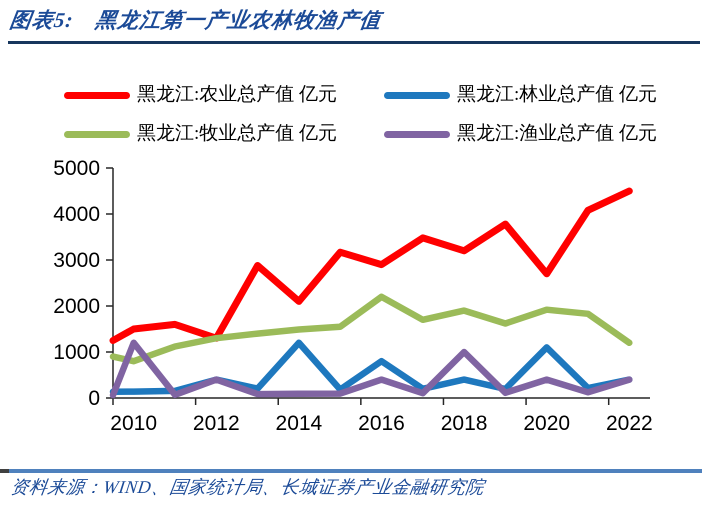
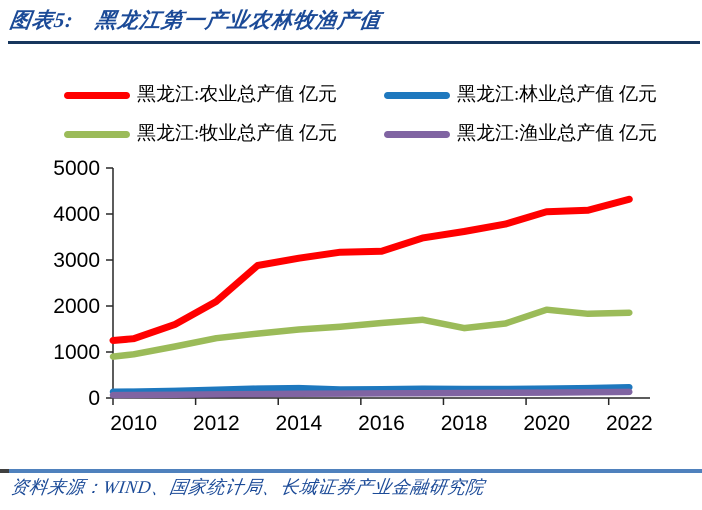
黑龙江:农业总产值 亿元/2010: 1500 -> 1300
黑龙江:牧业总产值 亿元/2010: 800 -> 1000
黑龙江:渔业总产值 亿元/2010: 1200 -> 100
黑龙江:农业总产值 亿元/2012: 1300 -> 2100
黑龙江:林业总产值 亿元/2012: 400 -> 200
黑龙江:渔业总产值 亿元/2012: 400 -> 100
黑龙江:农业总产值 亿元/2014: 2100 -> 3000
黑龙江:林业总产值 亿元/2014: 1200 -> 200
黑龙江:农业总产值 亿元/2016: 2900 -> 3200
黑龙江:林业总产值 亿元/2016: 800 -> 200
黑龙江:牧业总产值 亿元/2016: 2200 -> 1600
黑龙江:渔业总产值 亿元/2016: 400 -> 100
黑龙江:农业总产值 亿元/2018: 3200 -> 3600
黑龙江:林业总产值 亿元/2018: 400 -> 200
黑龙江:牧业总产值 亿元/2018: 1900 -> 1500
黑龙江:渔业总产值 亿元/2018: 1000 -> 100
黑龙江:农业总产值 亿元/2020: 2700 -> 4000
黑龙江:林业总产值 亿元/2020: 1100 -> 200
黑龙江:渔业总产值 亿元/2020: 400 -> 100
黑龙江:农业总产值 亿元/2022: 4500 -> 4300
黑龙江:林业总产值 亿元/2022: 400 -> 200
黑龙江:牧业总产值 亿元/2022: 1200 -> 1900
黑龙江:渔业总产值 亿元/2022: 400 -> 100
